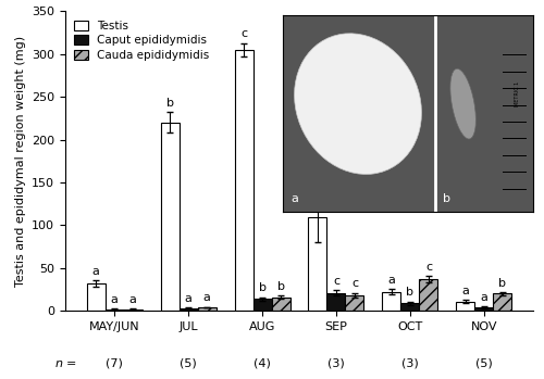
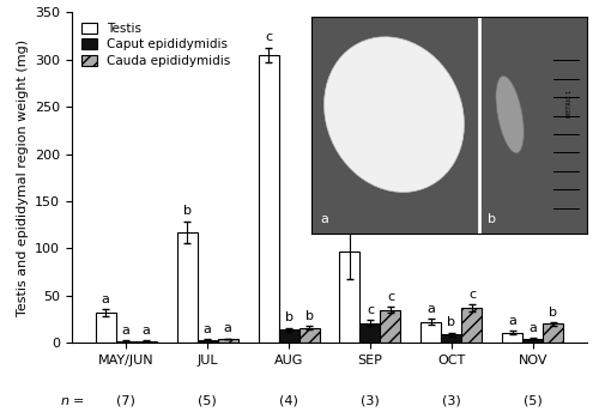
Testis/JUL: 220 -> 117
Testis/SEP: 110 -> 97
Cauda epididymidis/SEP: 18 -> 35
